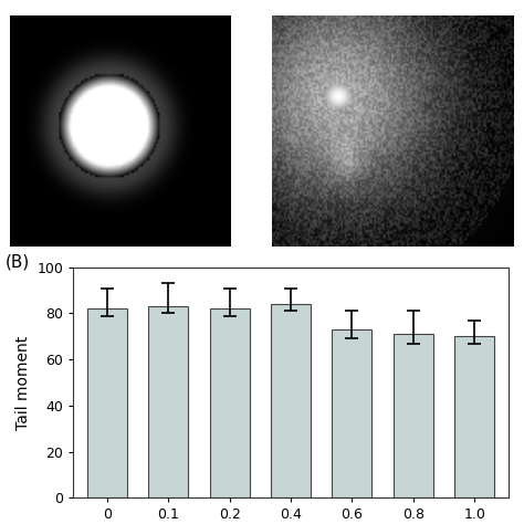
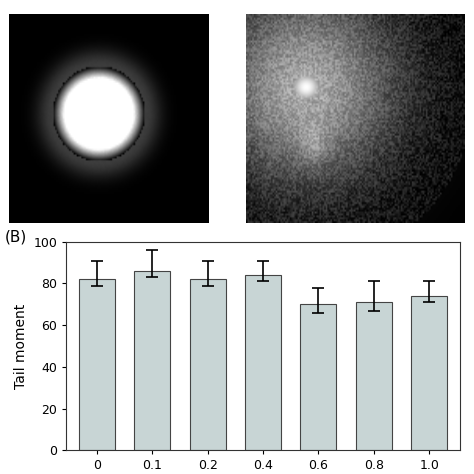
0.1: 83 -> 86
0.6: 73 -> 70
1.0: 70 -> 74
